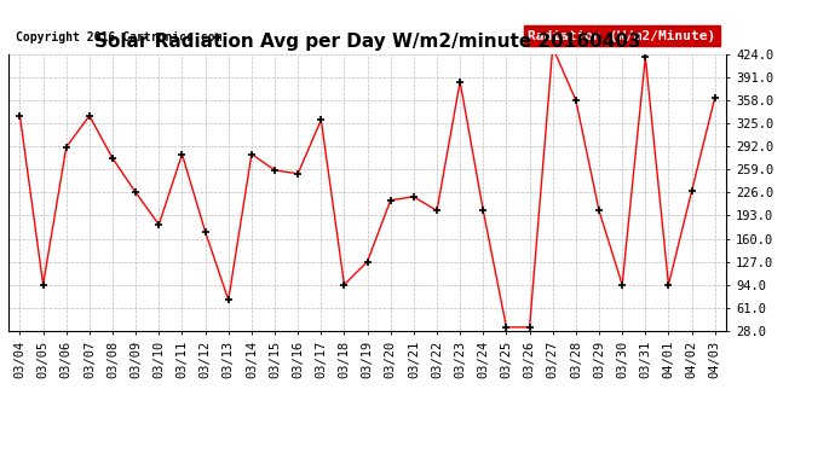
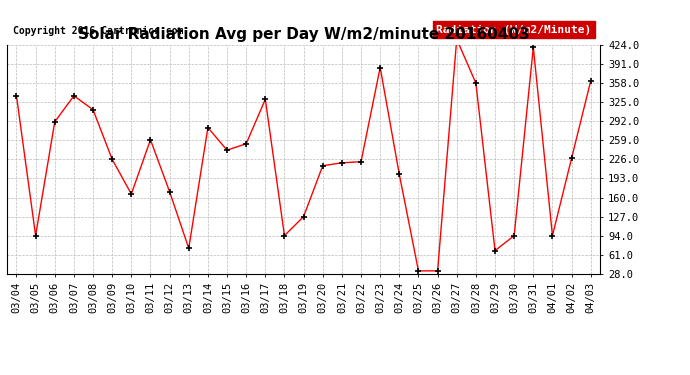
03/08: 275 -> 312
03/10: 180 -> 166
03/11: 281 -> 260
03/15: 258 -> 242
03/22: 200 -> 222
03/29: 200 -> 68
